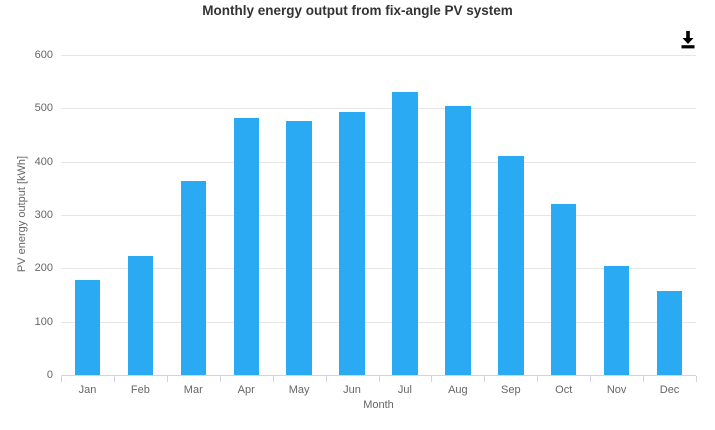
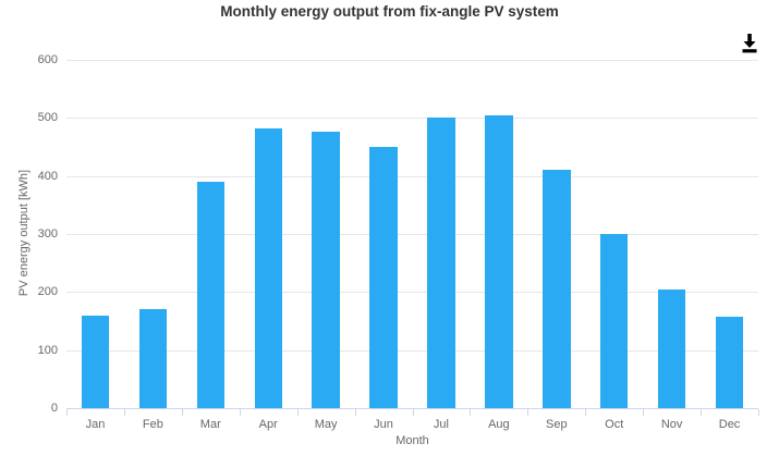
Jan: 180 -> 160
Feb: 220 -> 170
Mar: 360 -> 390
Jun: 490 -> 450
Jul: 530 -> 500
Oct: 320 -> 300
